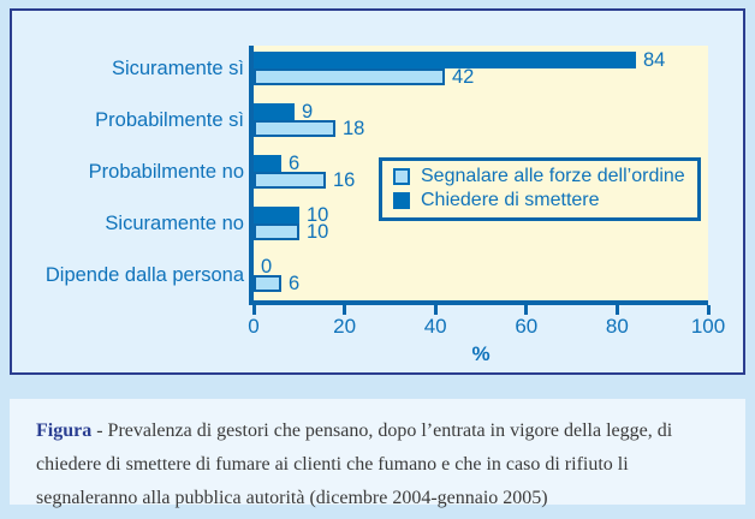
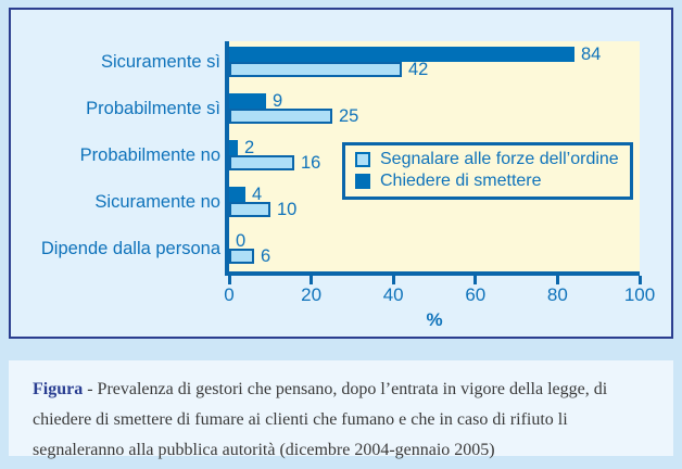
Segnalare alle forze dell’ordine/Probabilmente sì: 18 -> 25
Chiedere di smettere/Probabilmente no: 6 -> 2
Chiedere di smettere/Sicuramente no: 10 -> 4
